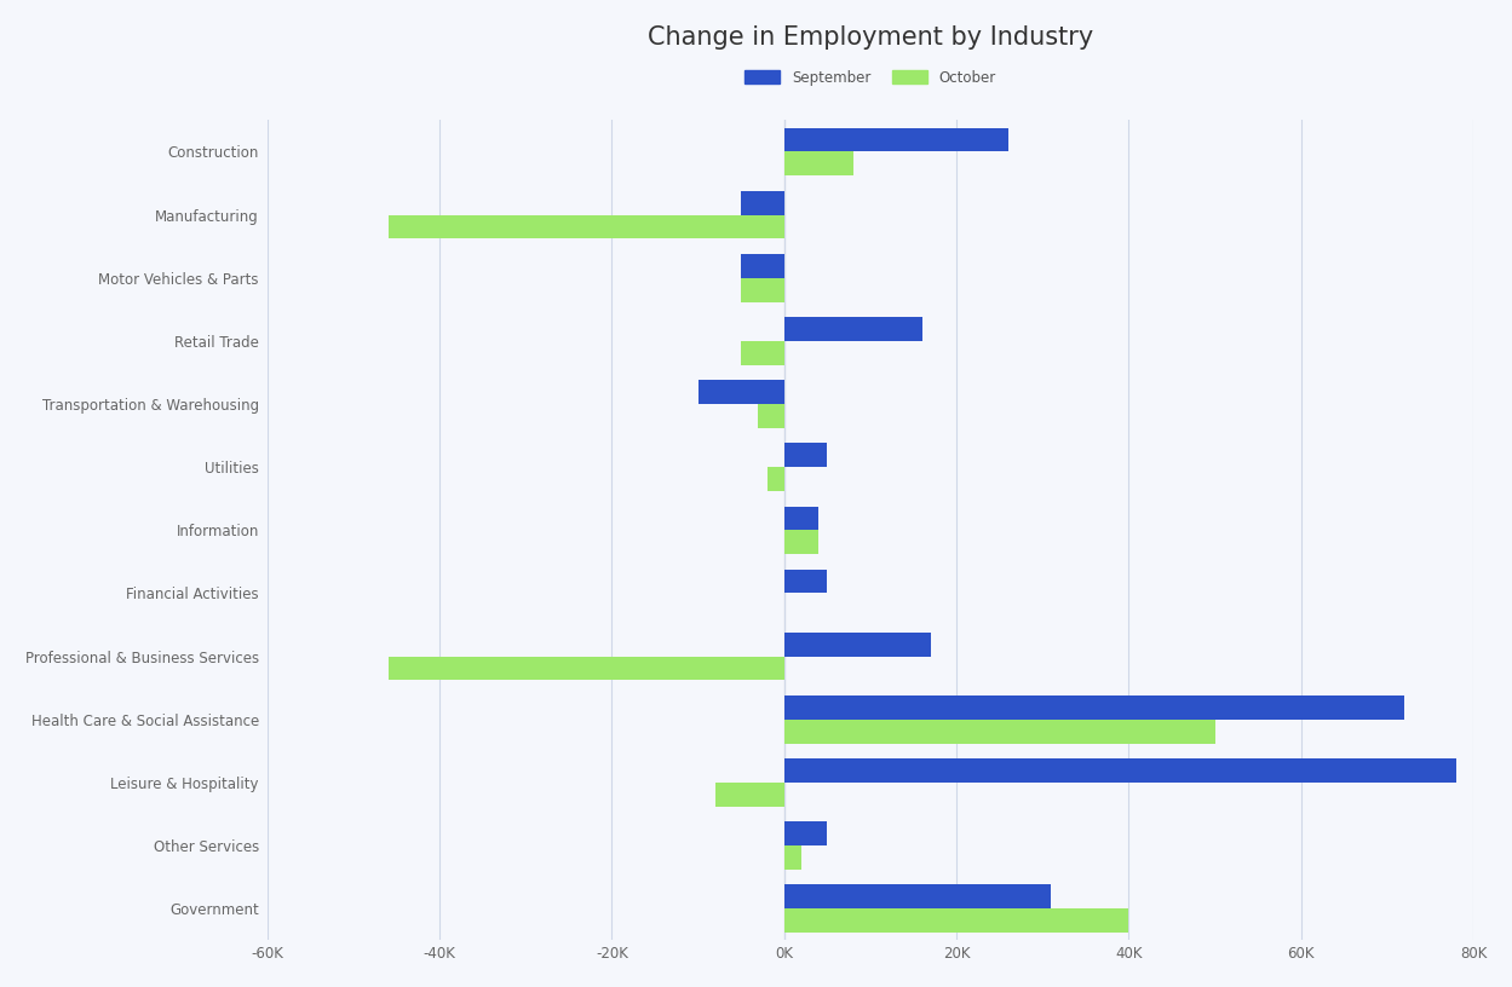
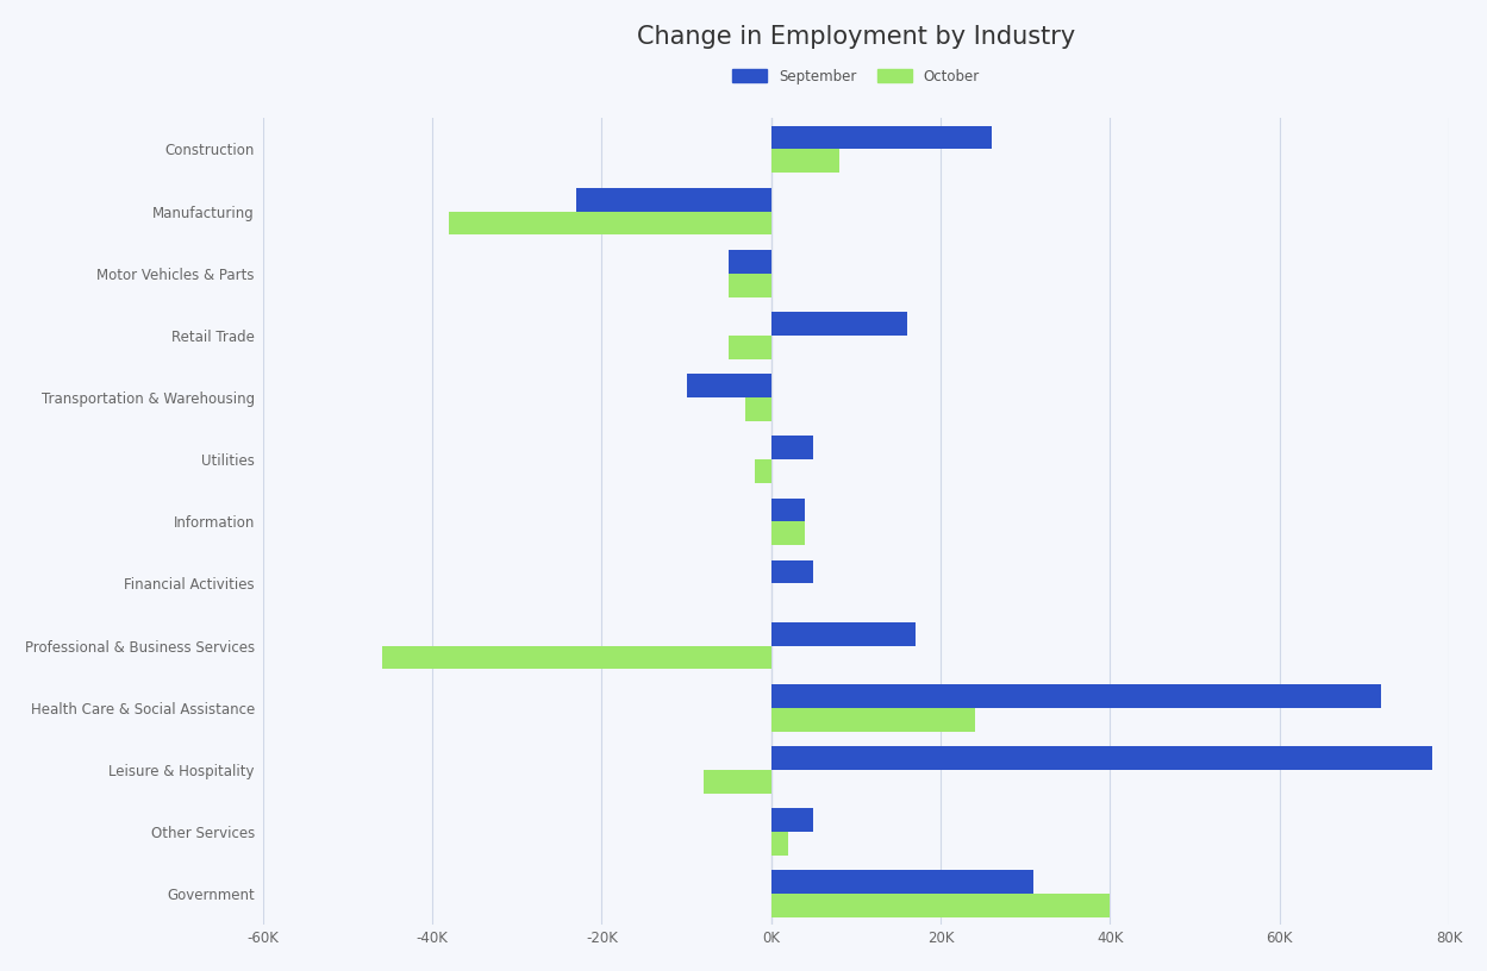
September/Manufacturing: -5K -> -23K
October/Manufacturing: -46K -> -38K
October/Health Care & Social Assistance: 50K -> 24K
